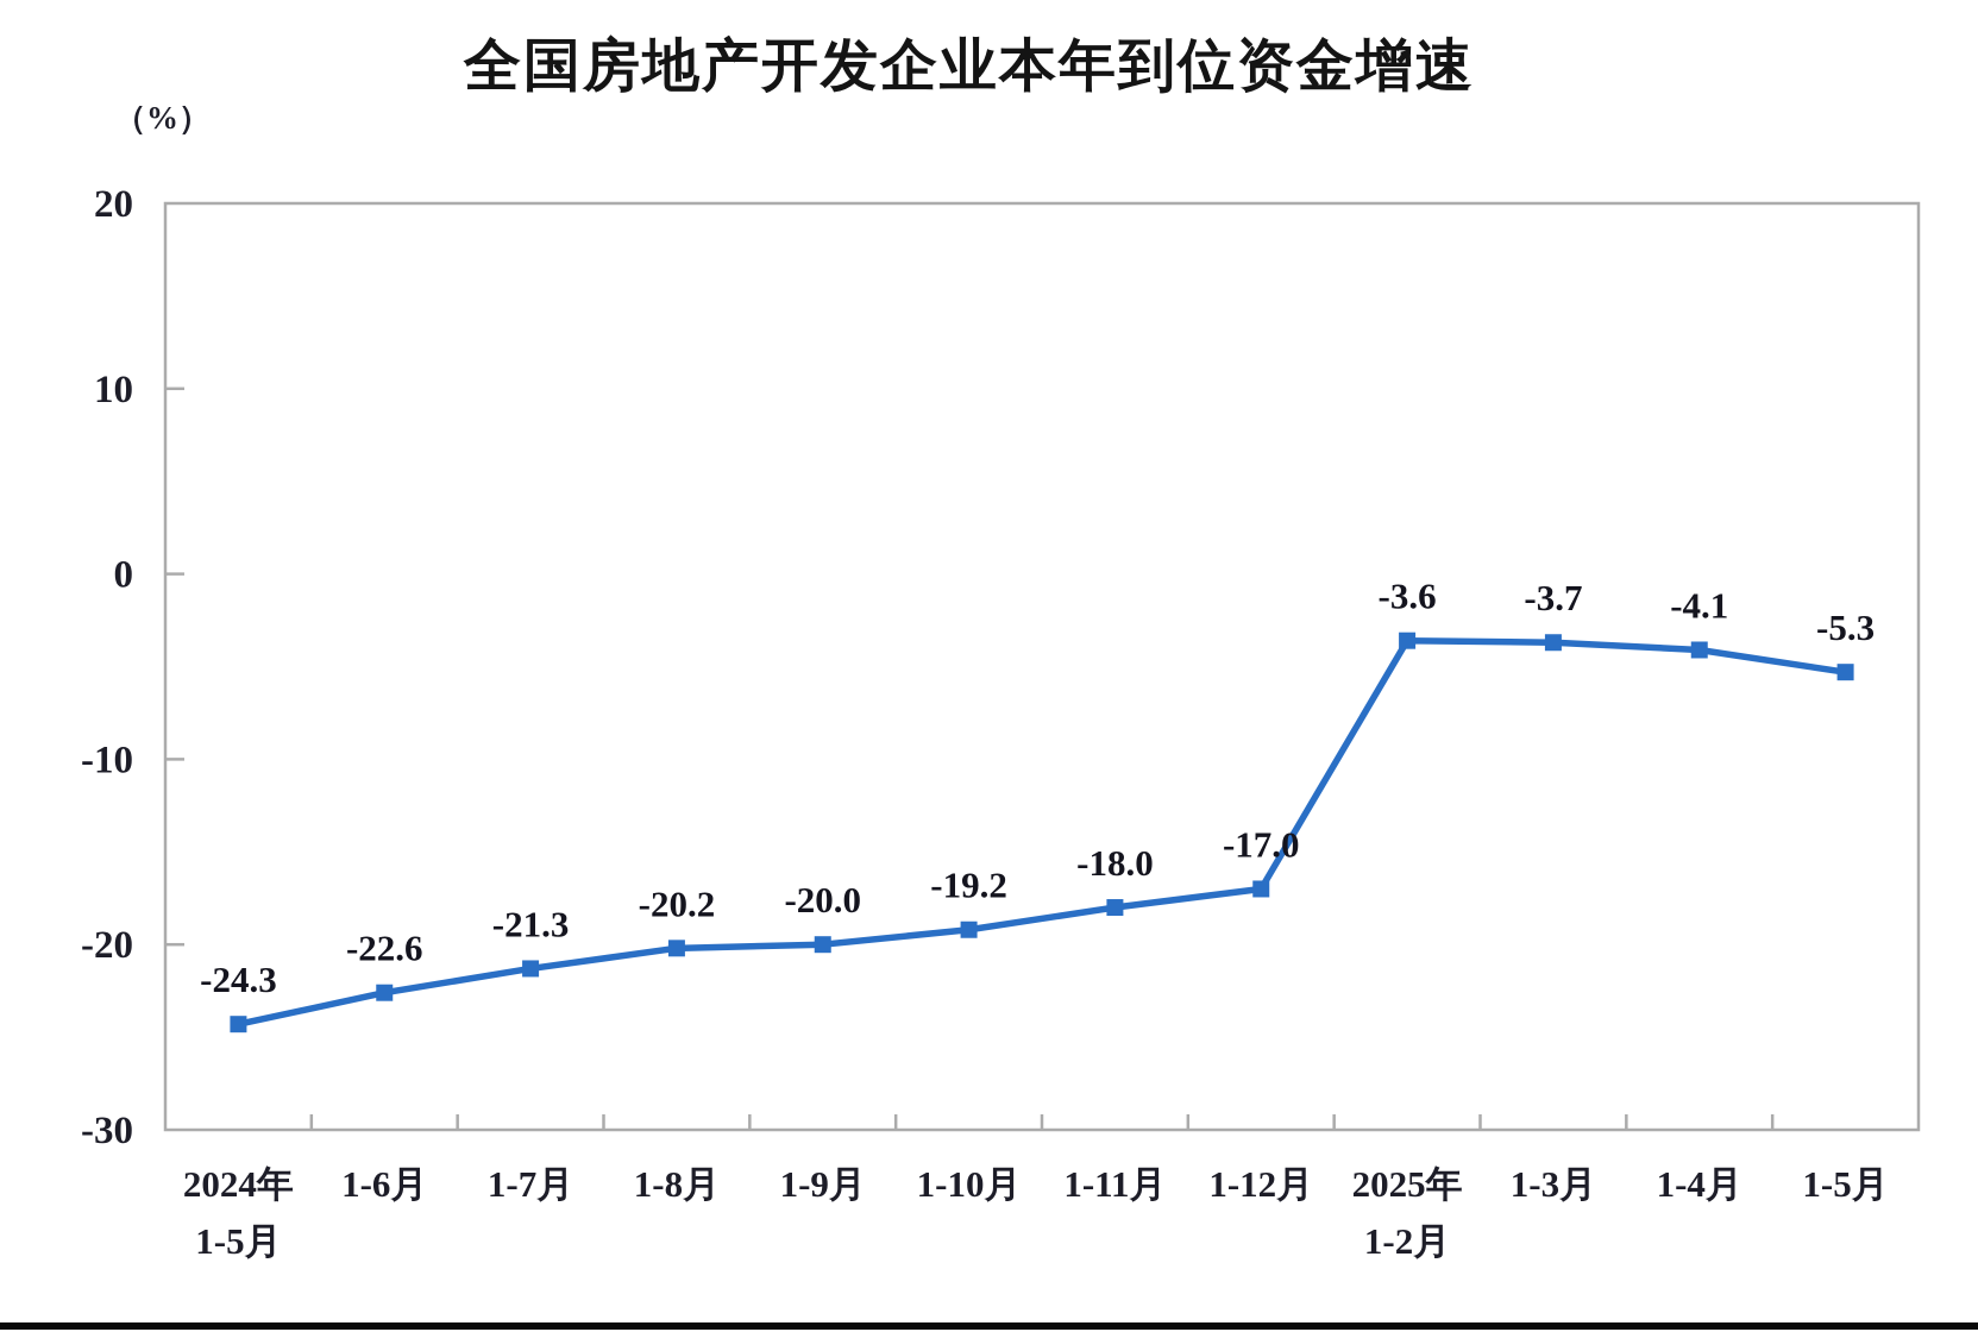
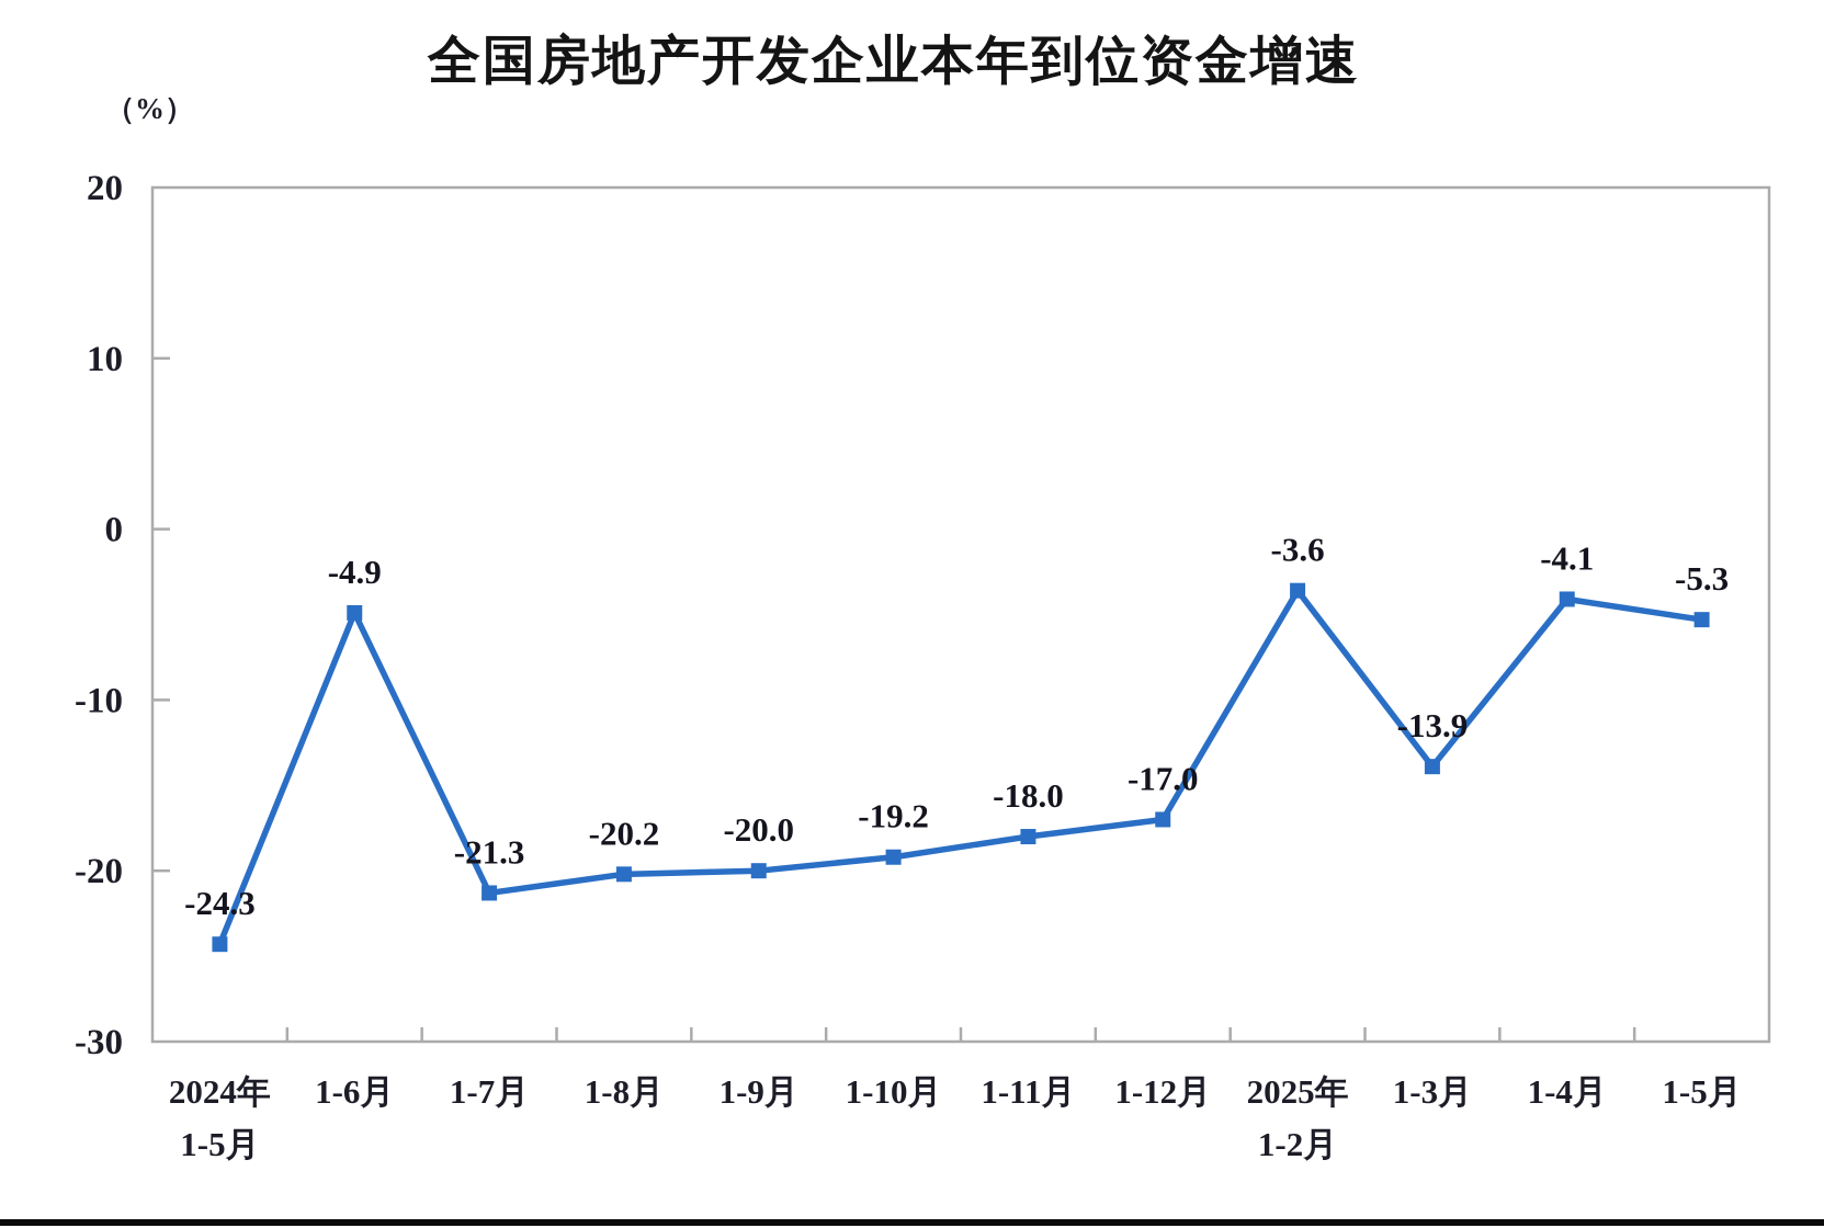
1-6月: -22.6 -> -4.9
1-3月: -3.7 -> -13.9
